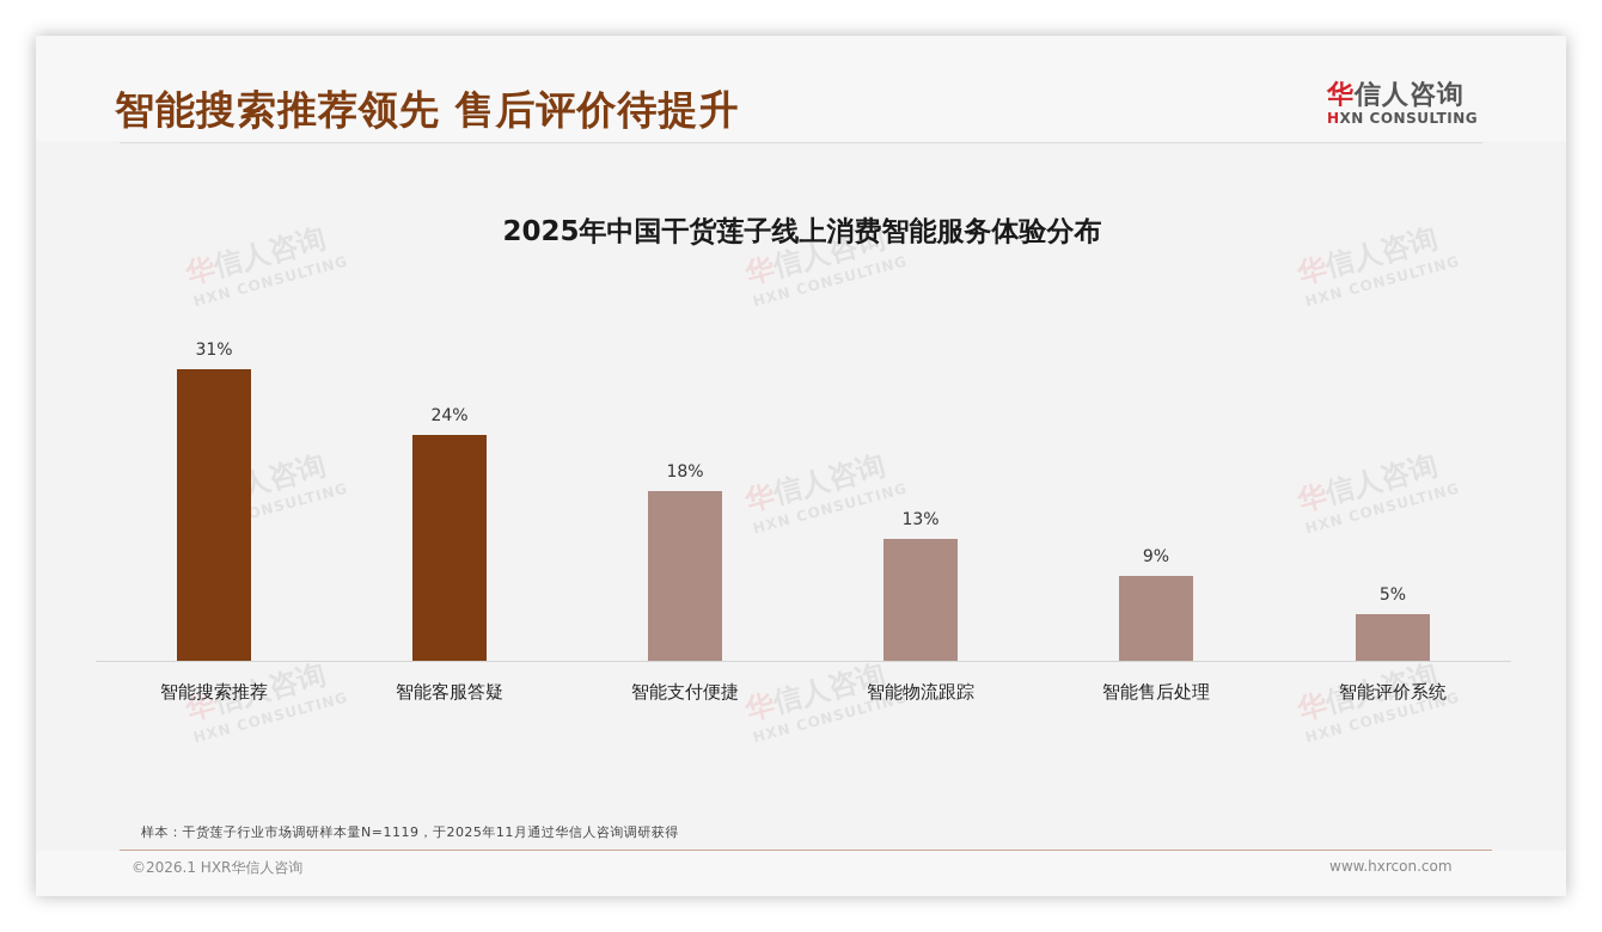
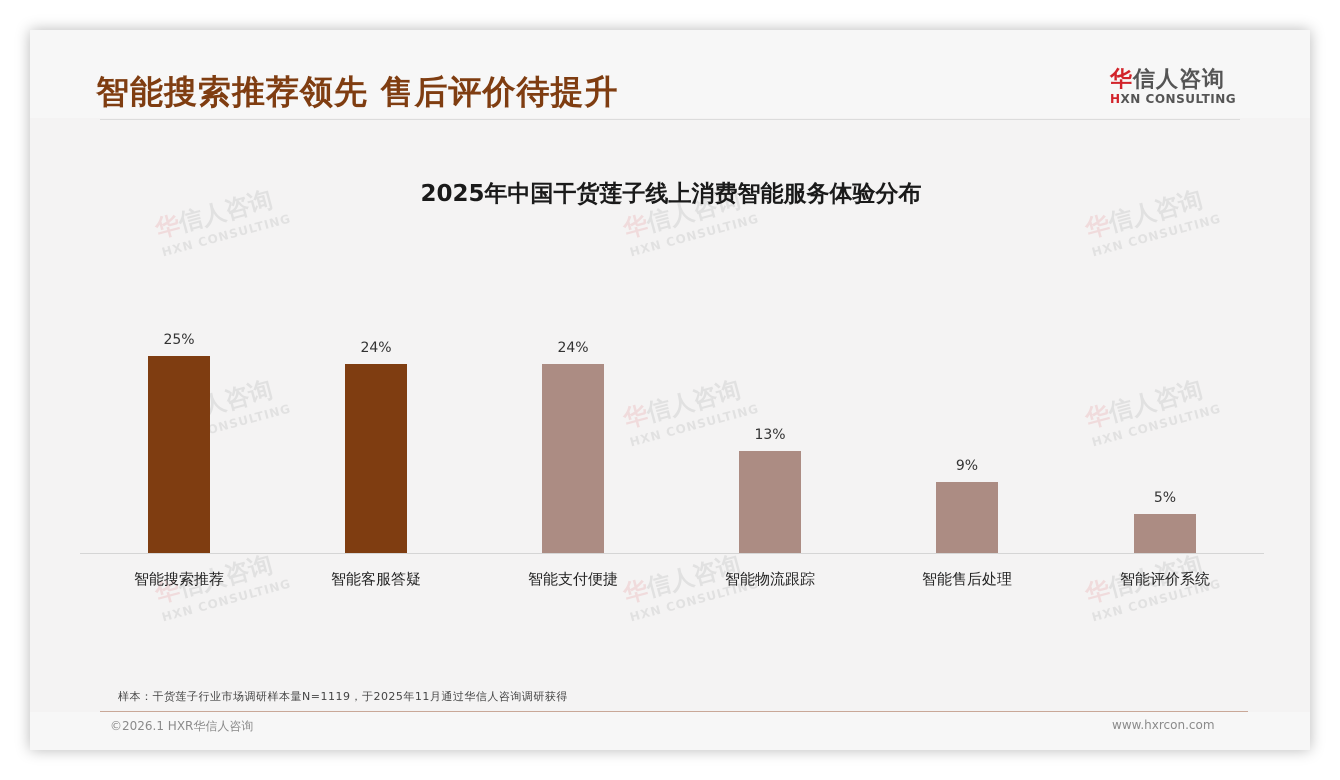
智能搜索推荐: 31% -> 25%
智能支付便捷: 18% -> 24%
